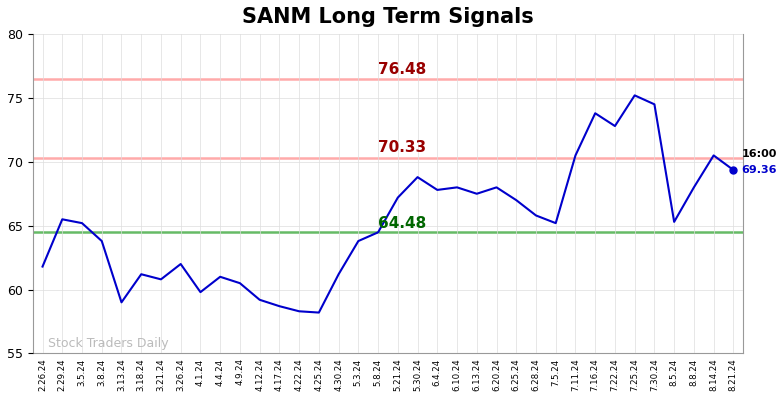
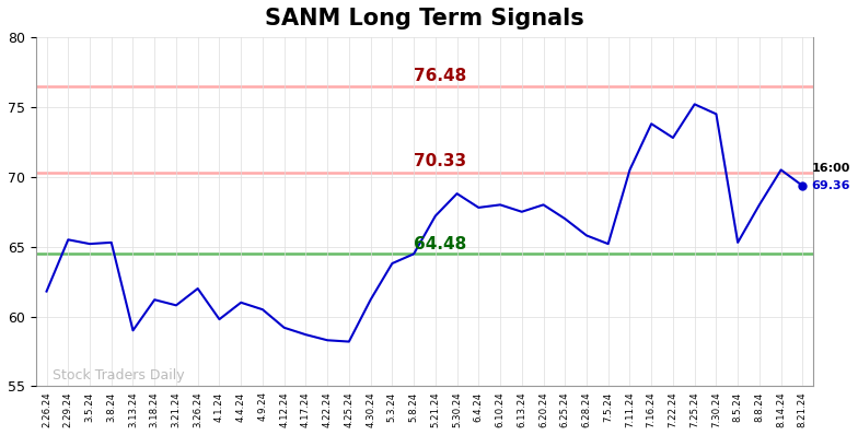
3.8.24: 63.8 -> 65.3
